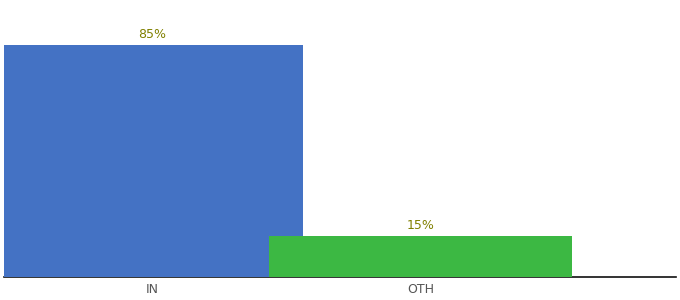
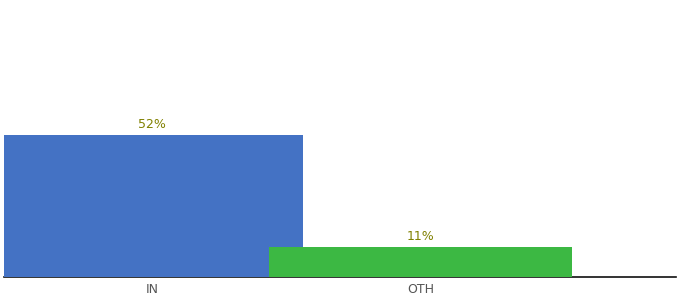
IN: 85% -> 52%
OTH: 15% -> 11%
